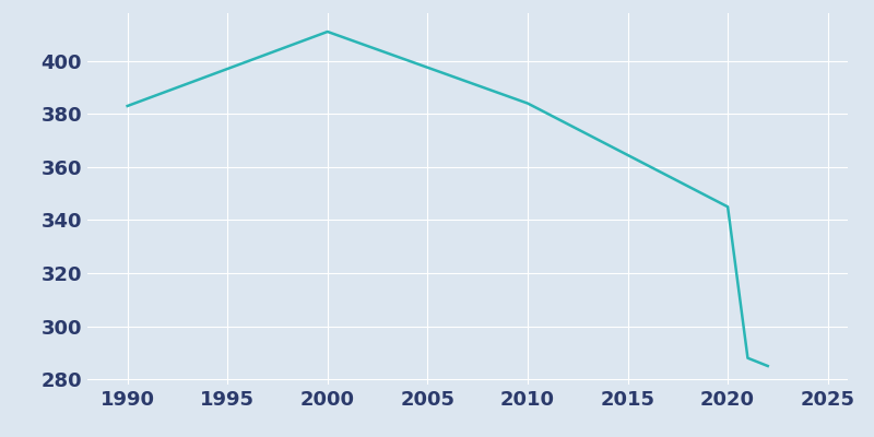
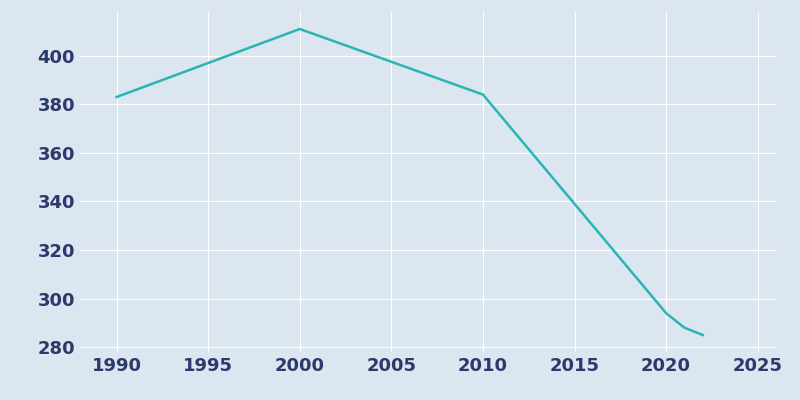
2020: 345 -> 294
